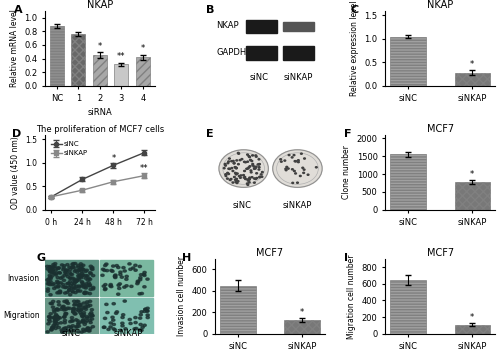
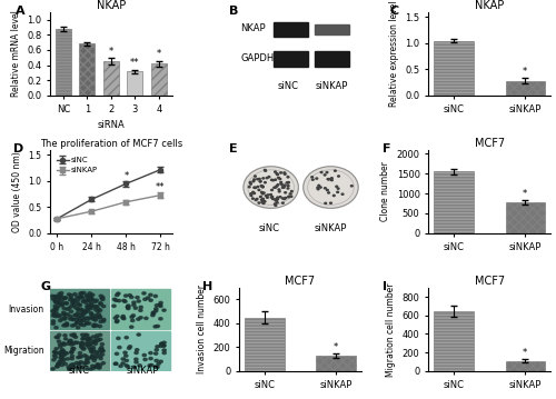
1: 0.76 -> 0.68
